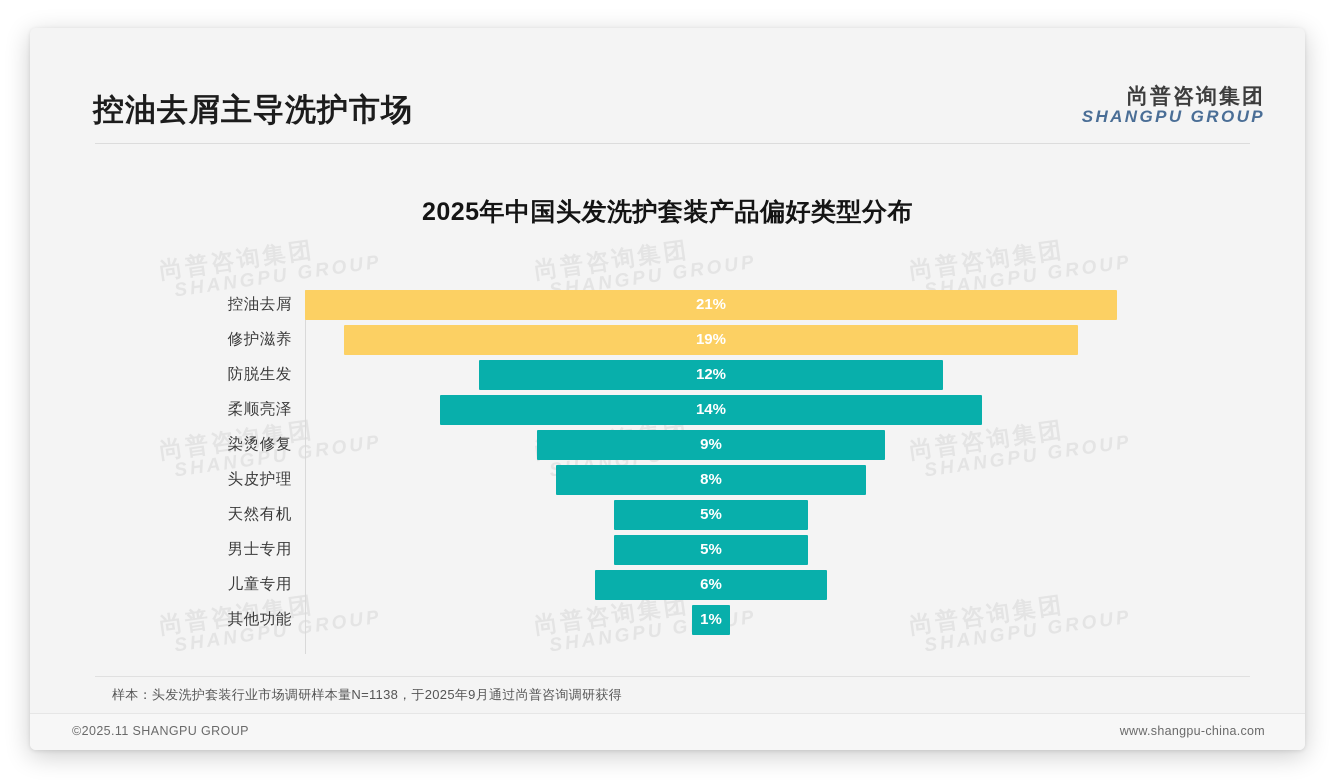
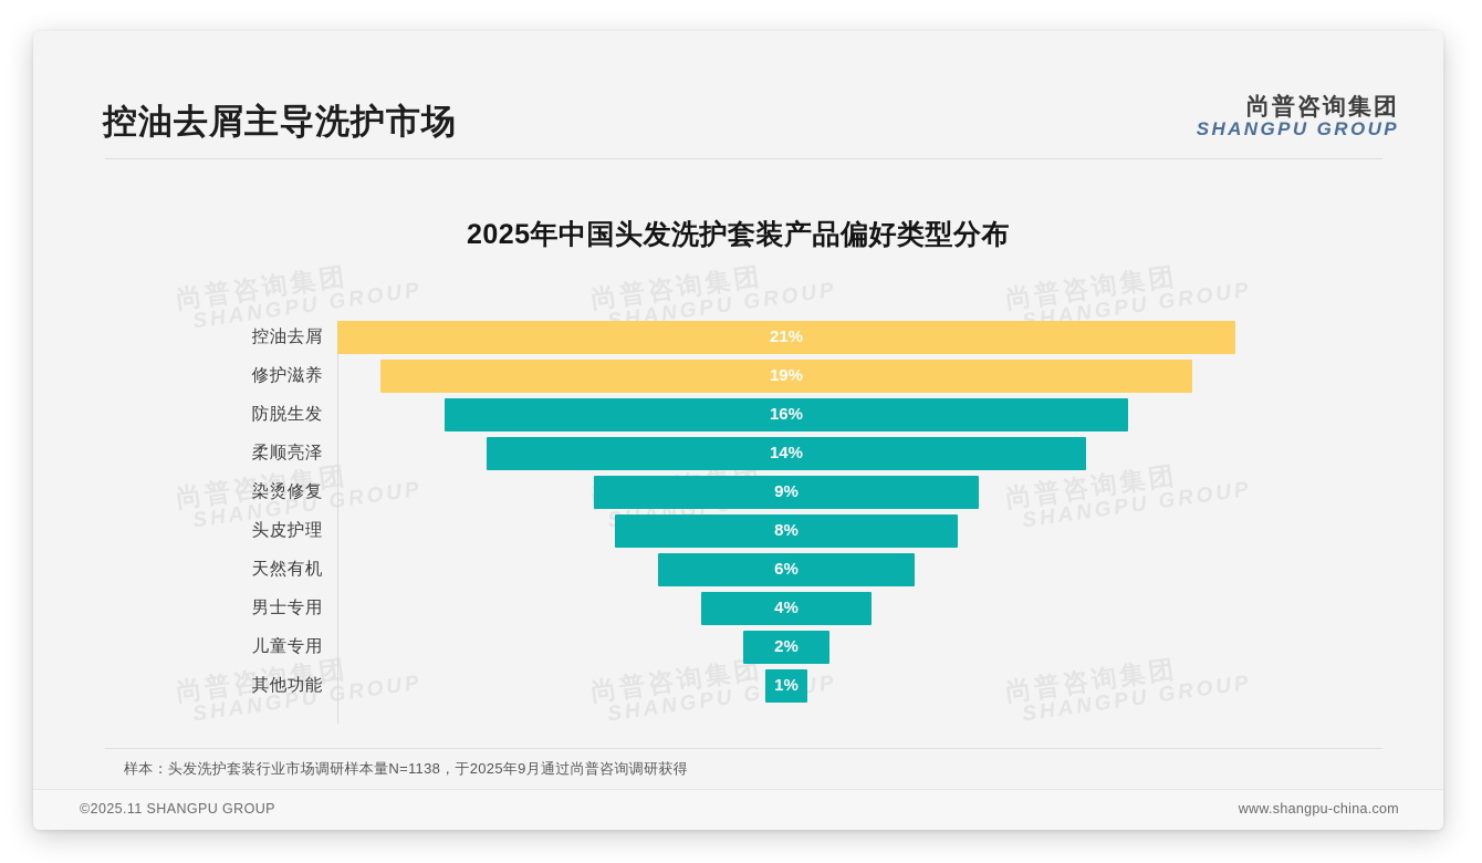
防脱生发: 12% -> 16%
天然有机: 5% -> 6%
男士专用: 5% -> 4%
儿童专用: 6% -> 2%
